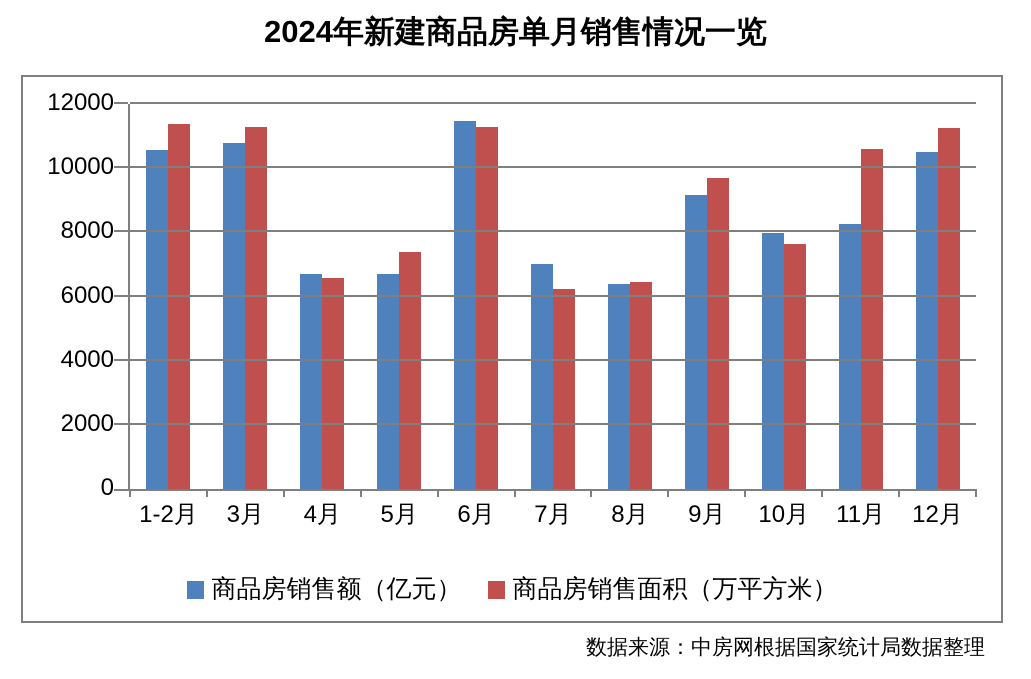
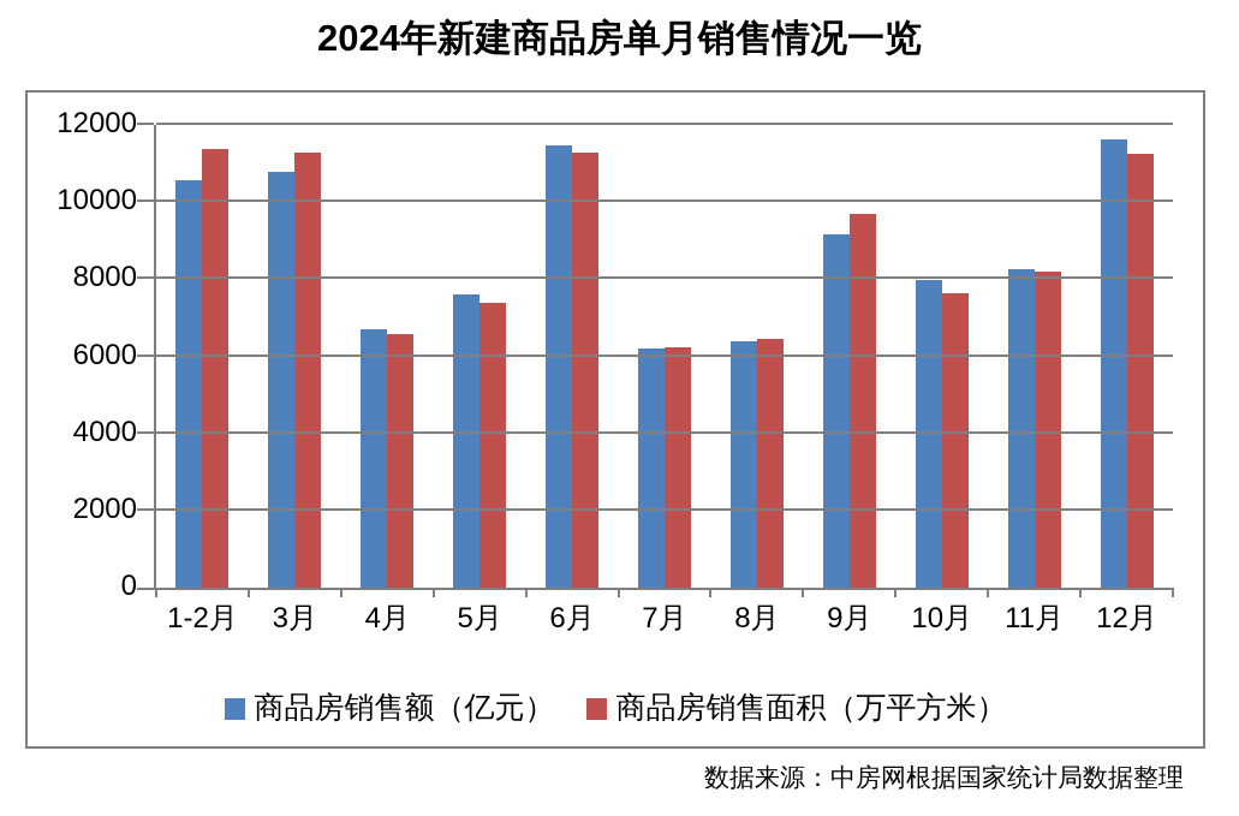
商品房销售额（亿元）/5月: 6700 -> 7600
商品房销售额（亿元）/7月: 7000 -> 6200
商品房销售面积（万平方米）/11月: 10600 -> 8200
商品房销售额（亿元）/12月: 10500 -> 11600
